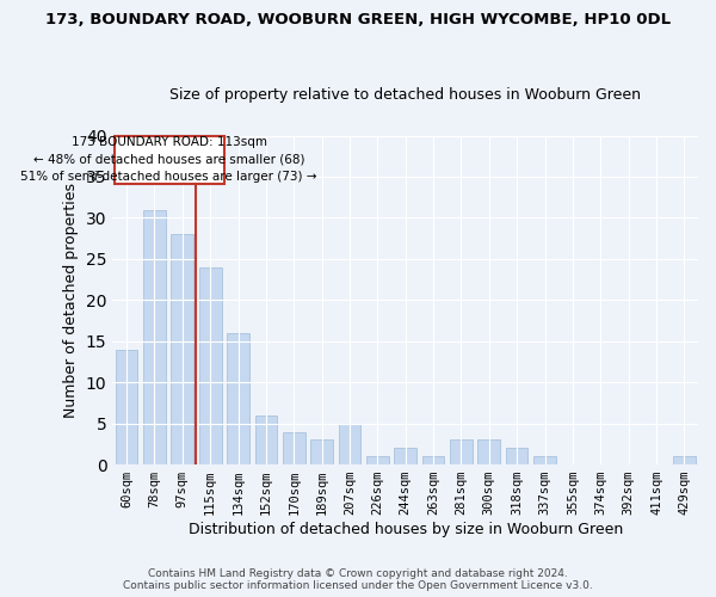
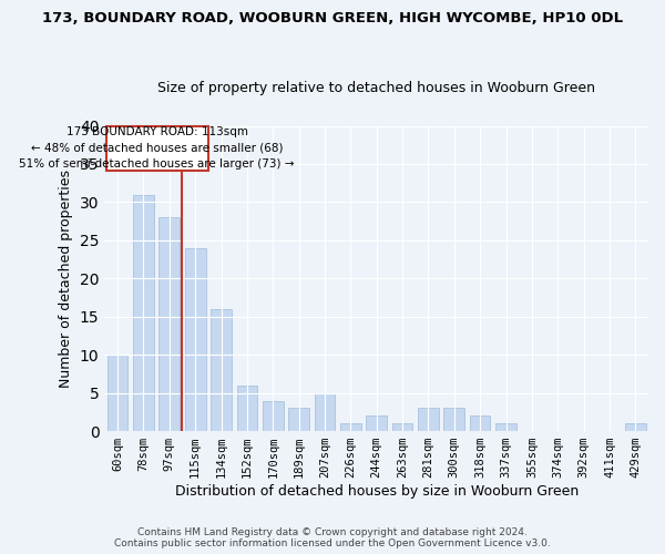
60sqm: 14 -> 10
